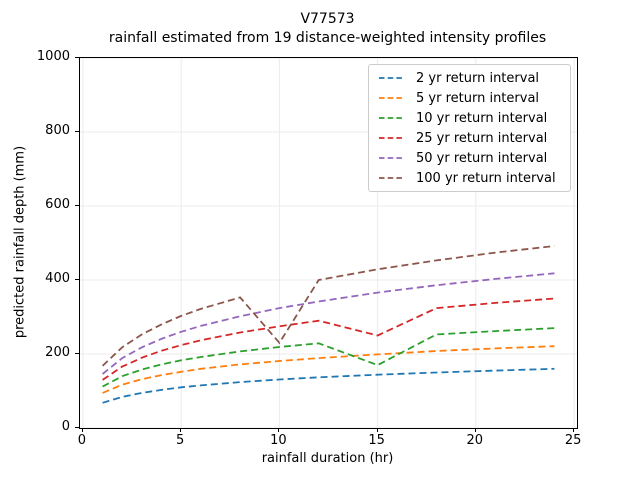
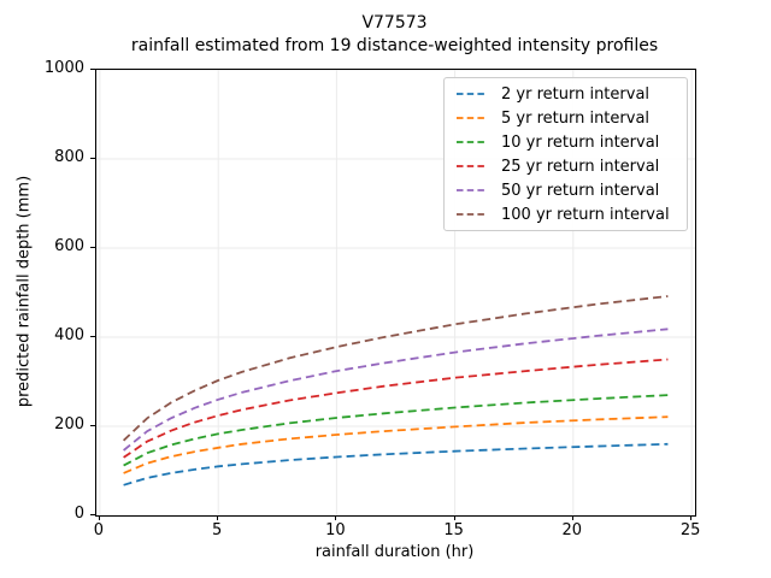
100 yr return interval/10: 230 -> 380
10 yr return interval/15: 170 -> 240
25 yr return interval/15: 250 -> 310
